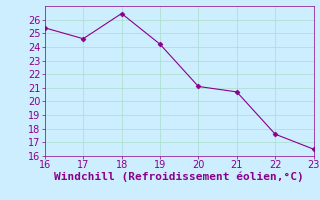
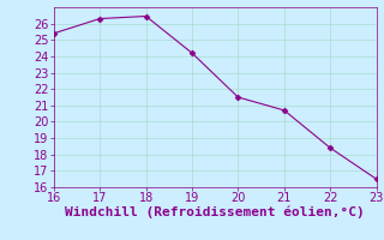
17: 24.6 -> 26.3
20: 21.1 -> 21.5
22: 17.6 -> 18.4
